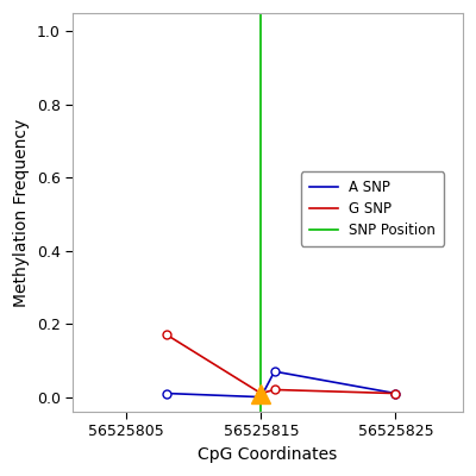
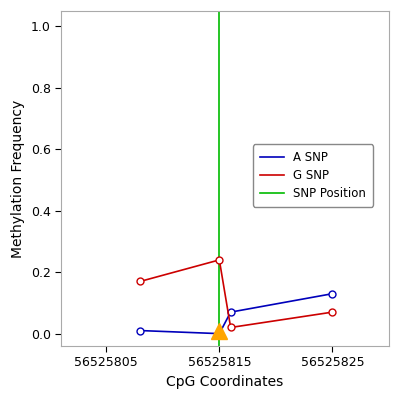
G SNP/56525815: 0.01 -> 0.24
A SNP/56525825: 0.01 -> 0.13
G SNP/56525825: 0.01 -> 0.07
